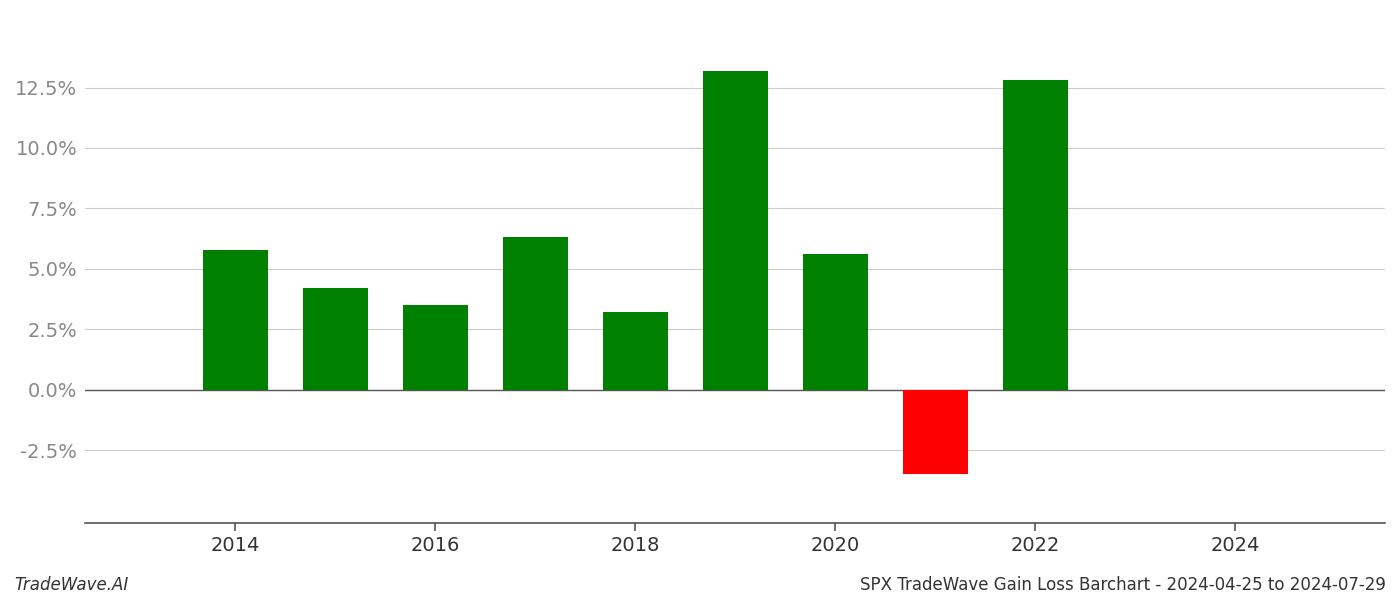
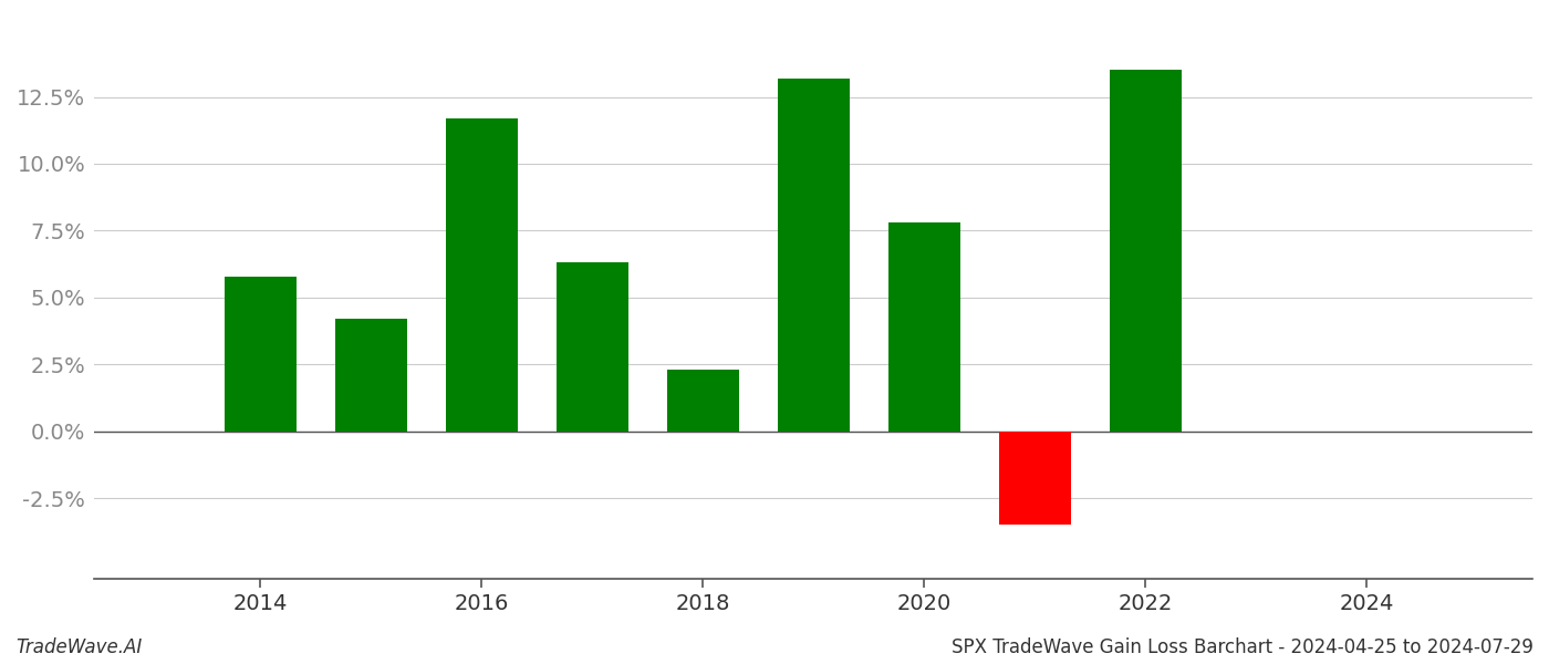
2016: 3.5% -> 11.7%
2018: 3.2% -> 2.3%
2020: 5.6% -> 7.8%
2022: 12.8% -> 13.5%
